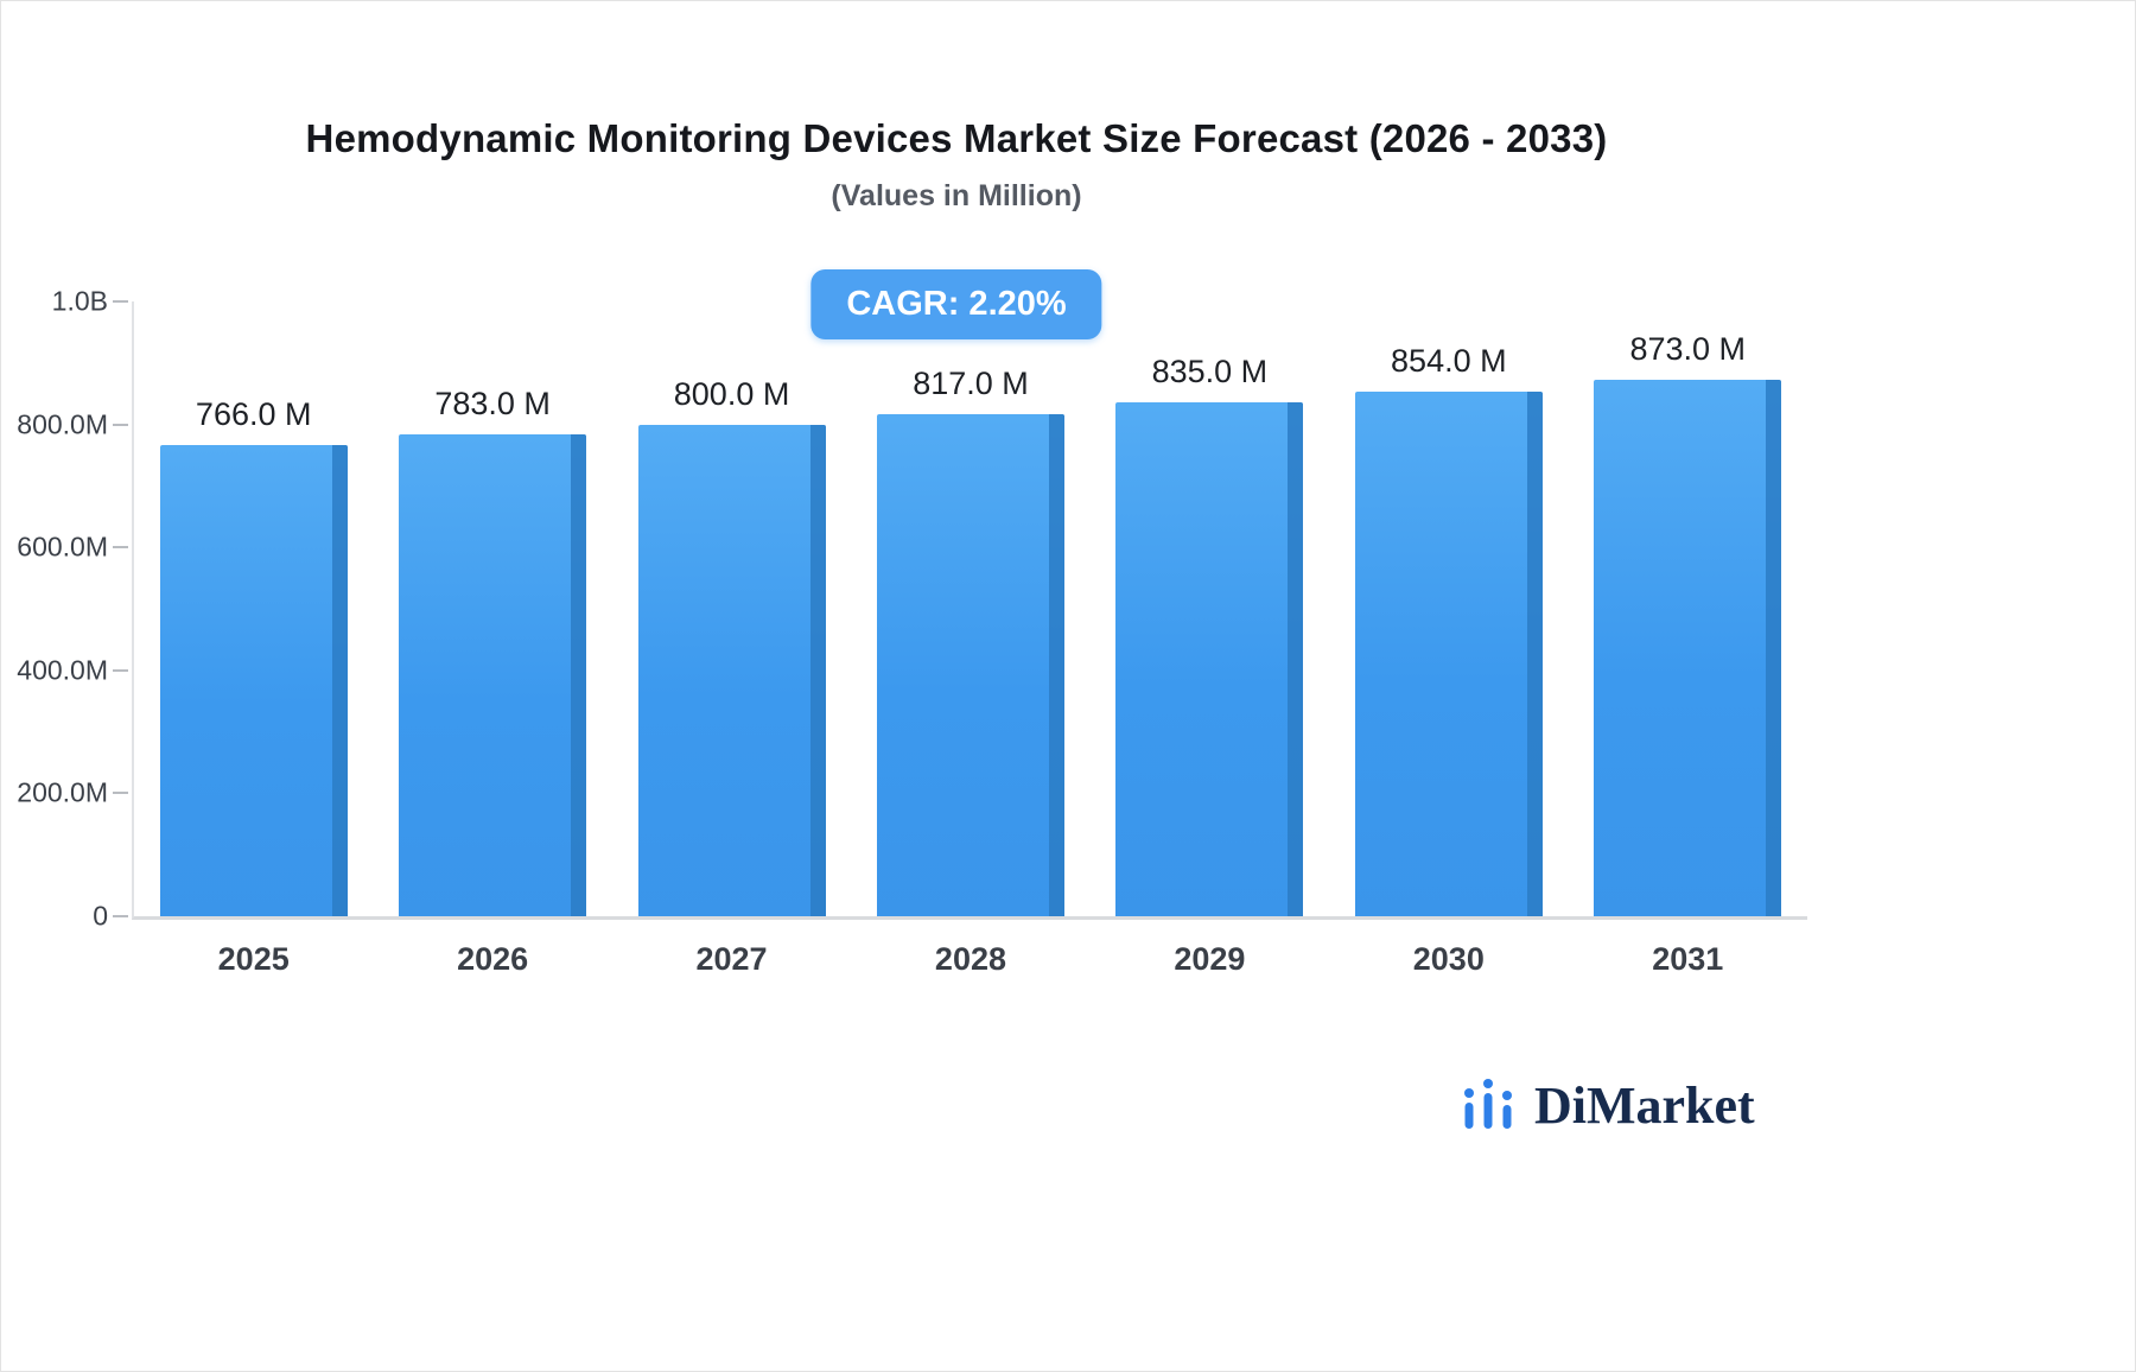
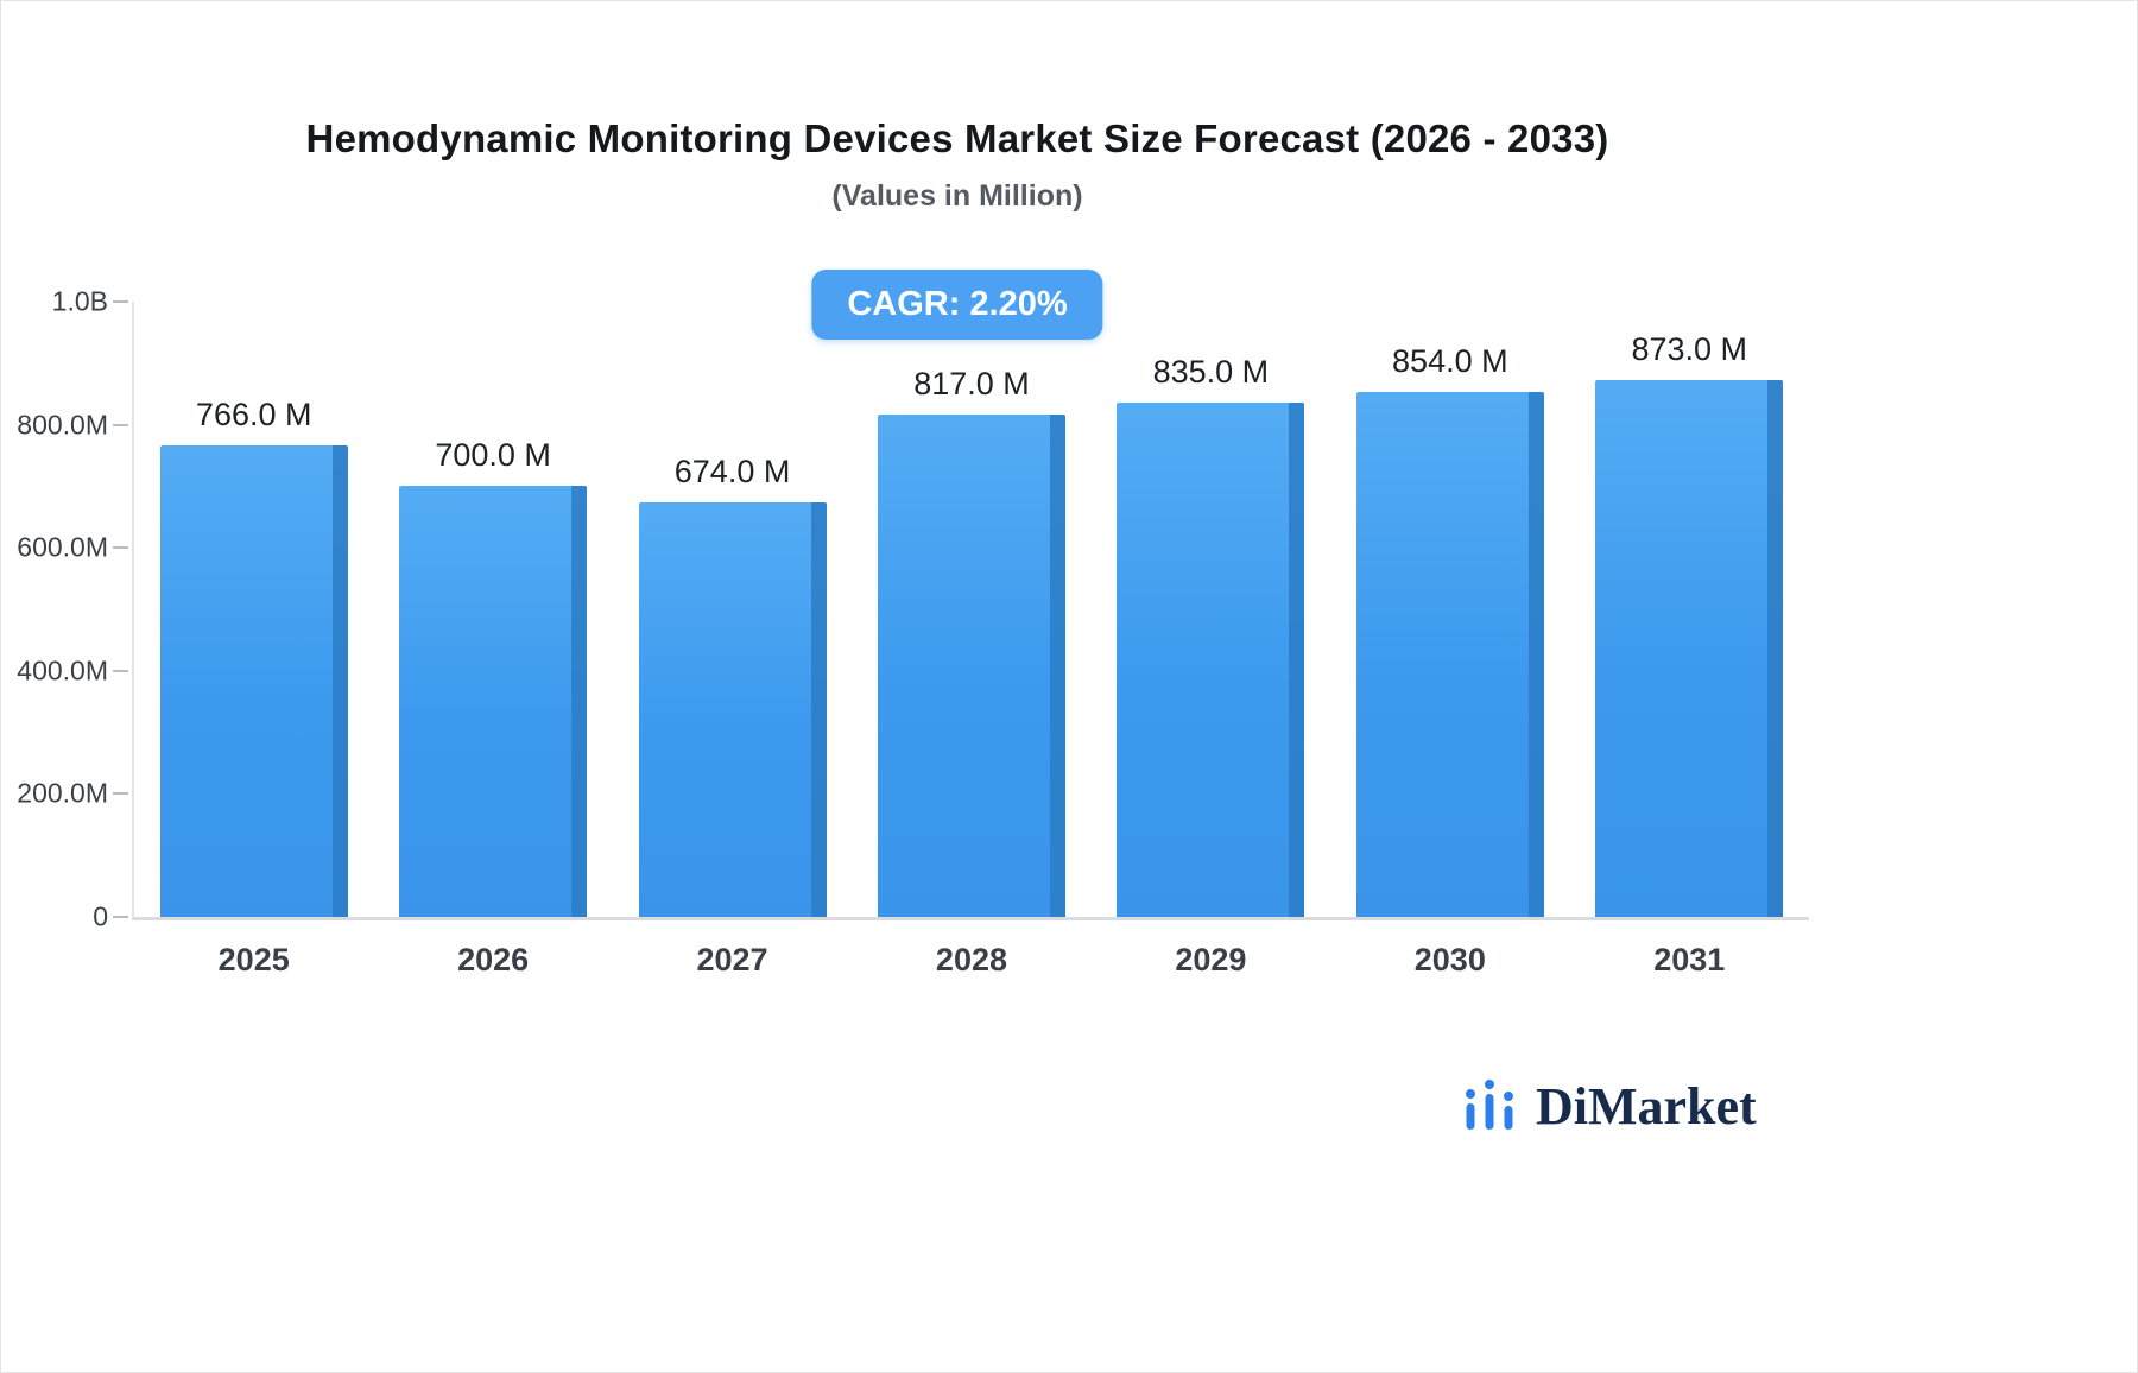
2026: 783.0 -> 700.0
2027: 800.0 -> 674.0
